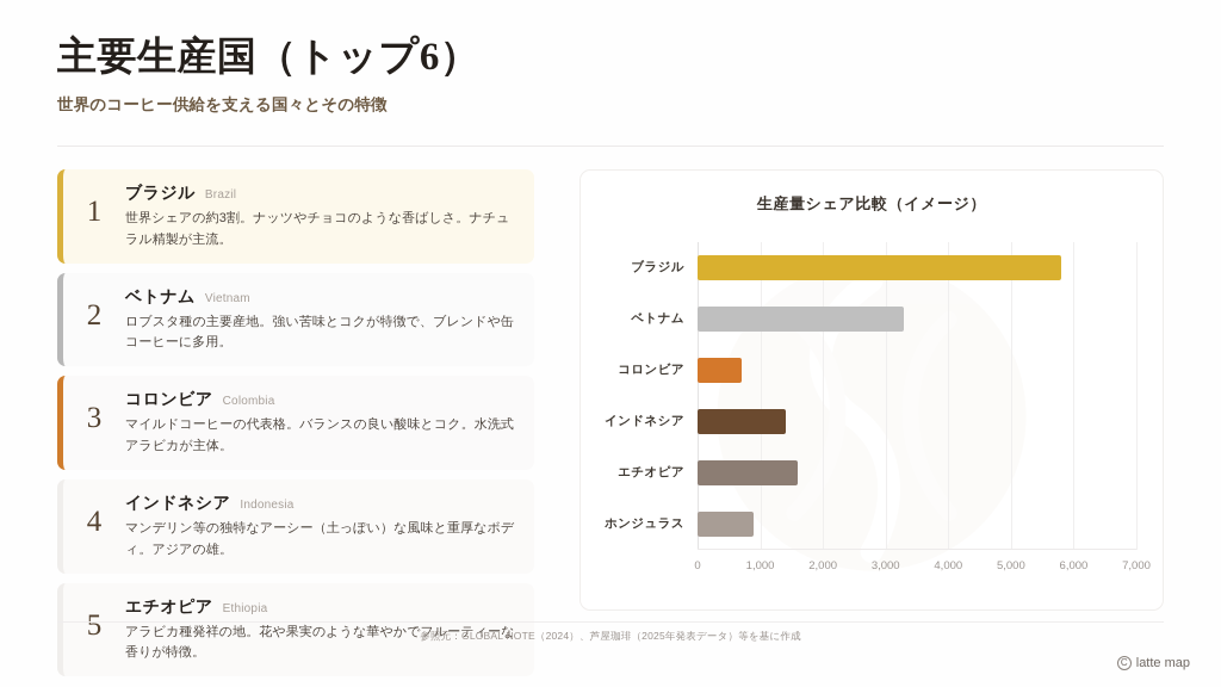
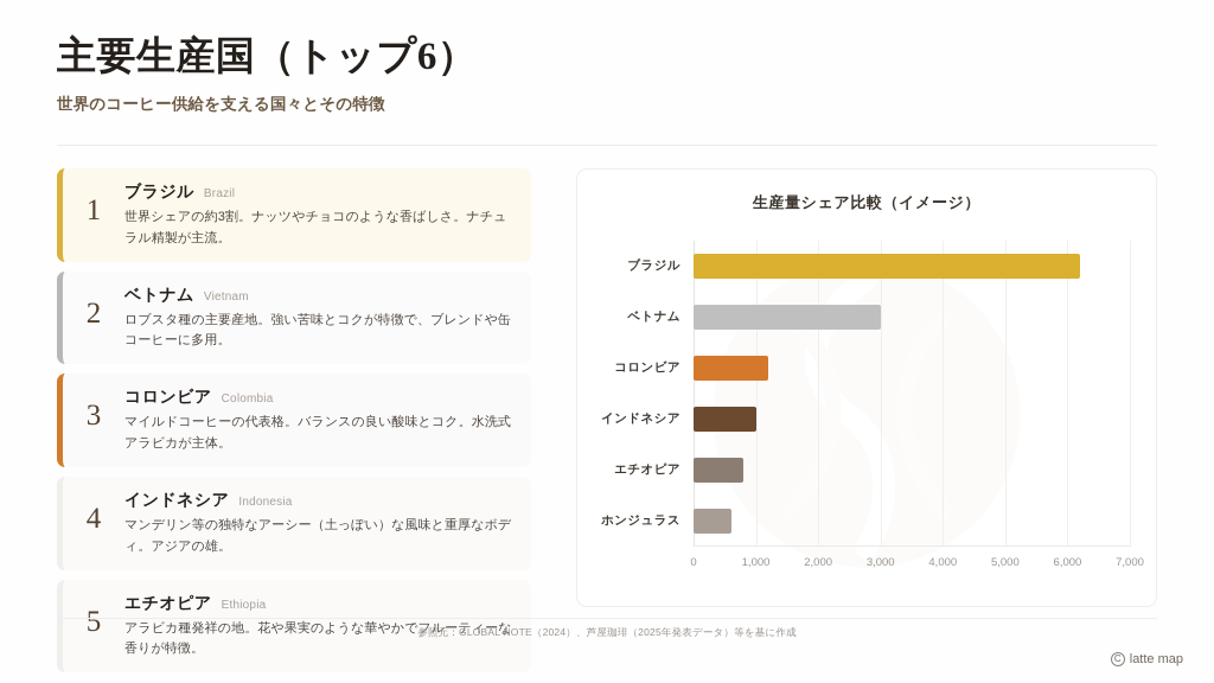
ブラジル: 5800 -> 6200
ベトナム: 3300 -> 3000
コロンビア: 700 -> 1200
インドネシア: 1400 -> 1000
エチオピア: 1600 -> 800
ホンジュラス: 900 -> 600
